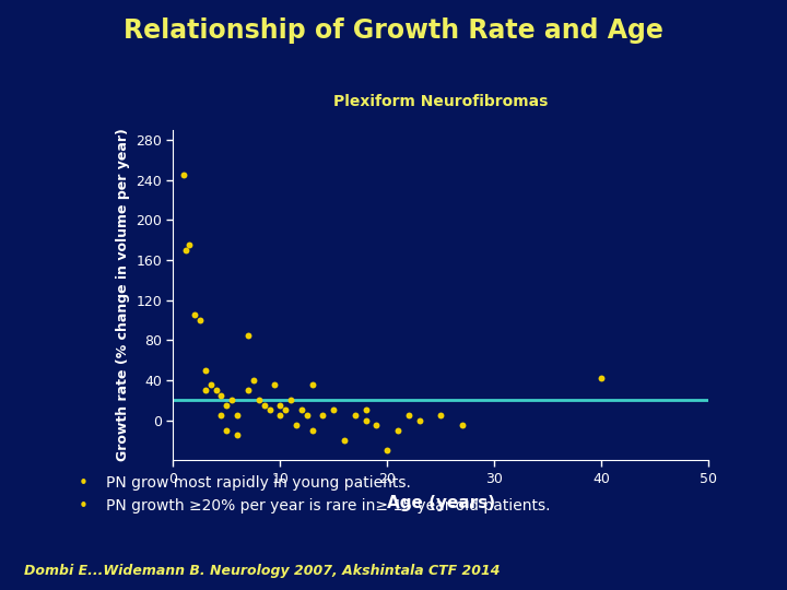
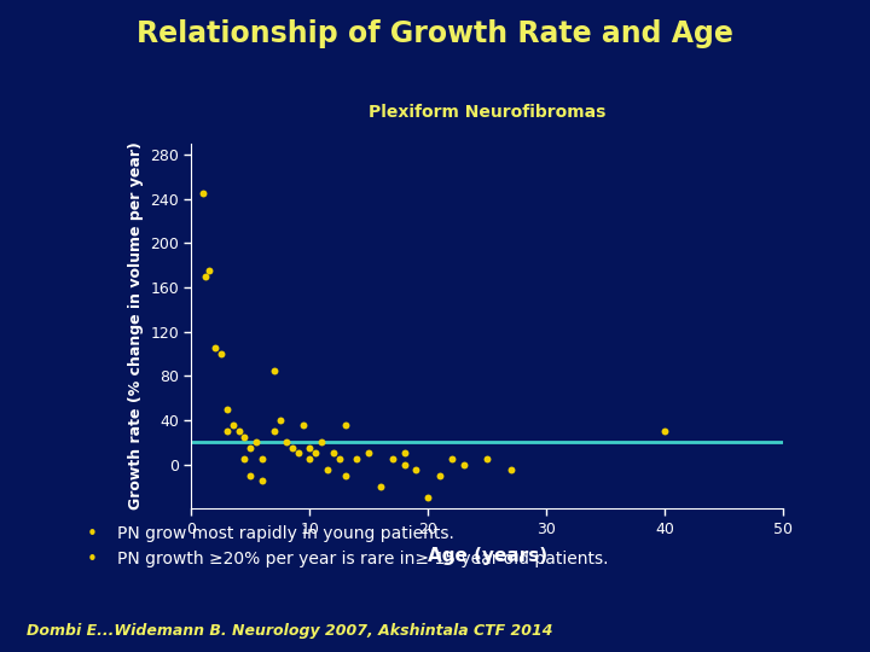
40: 42 -> 30
